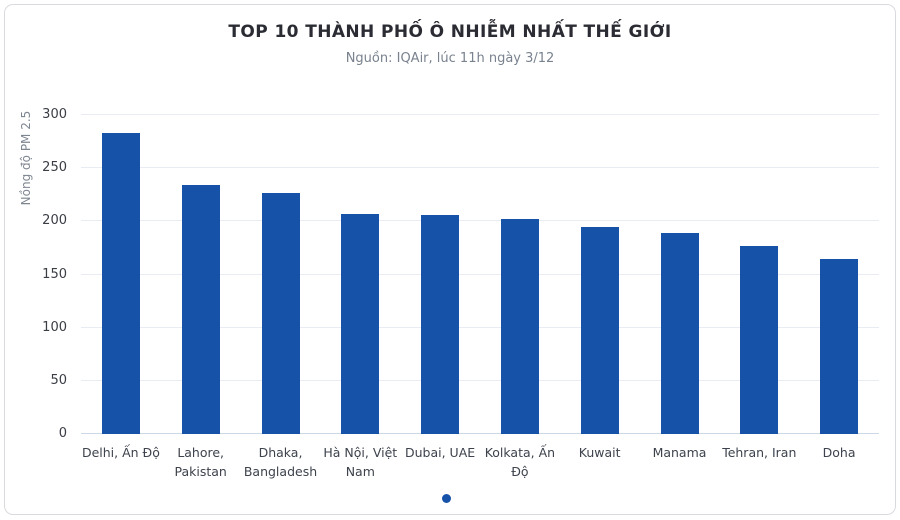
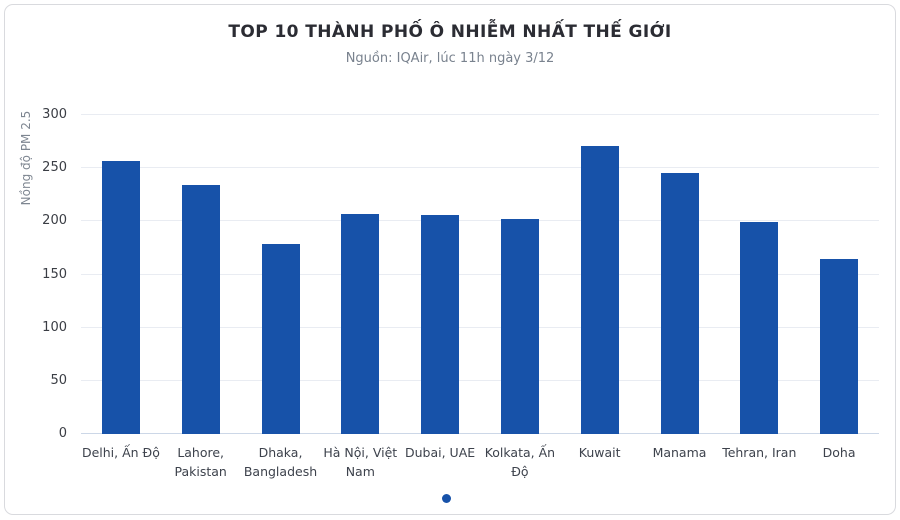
Delhi, Ấn Độ: 283 -> 257
Dhaka, Bangladesh: 227 -> 179
Kuwait: 195 -> 271
Manama: 189 -> 245
Tehran, Iran: 177 -> 199
